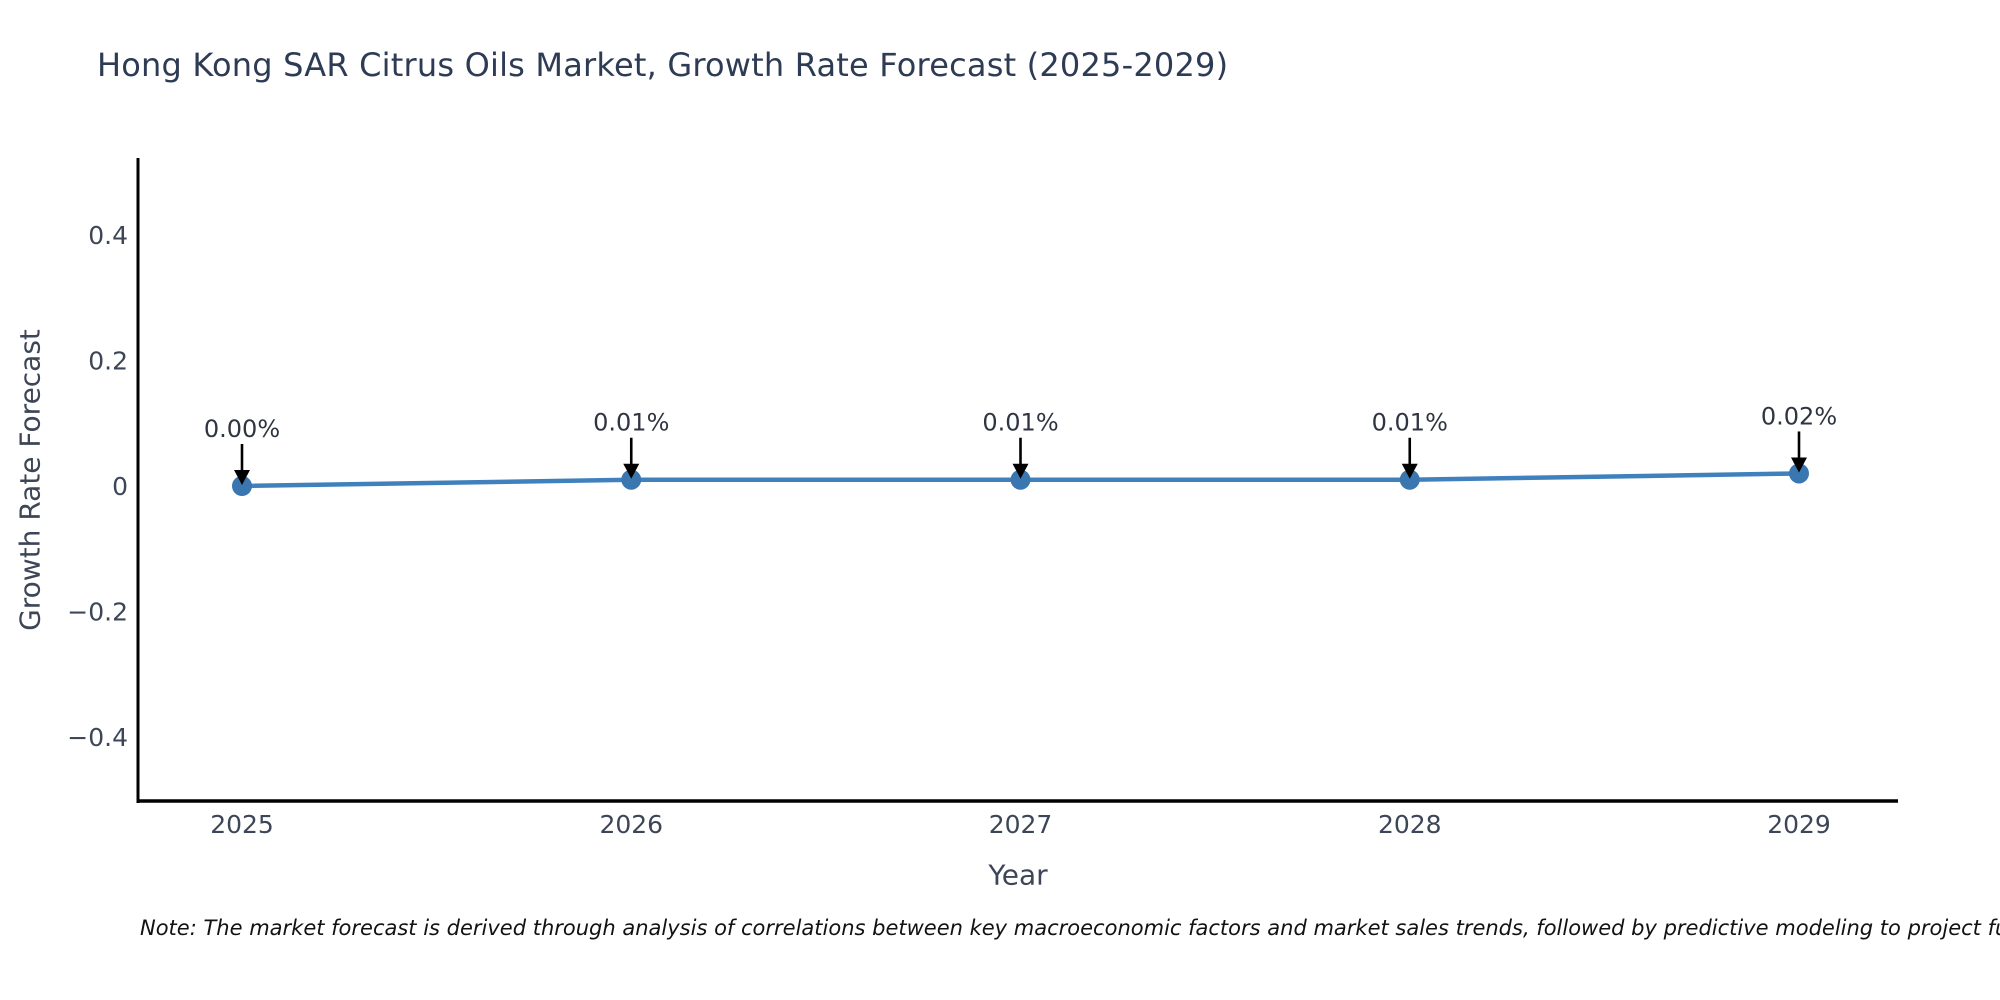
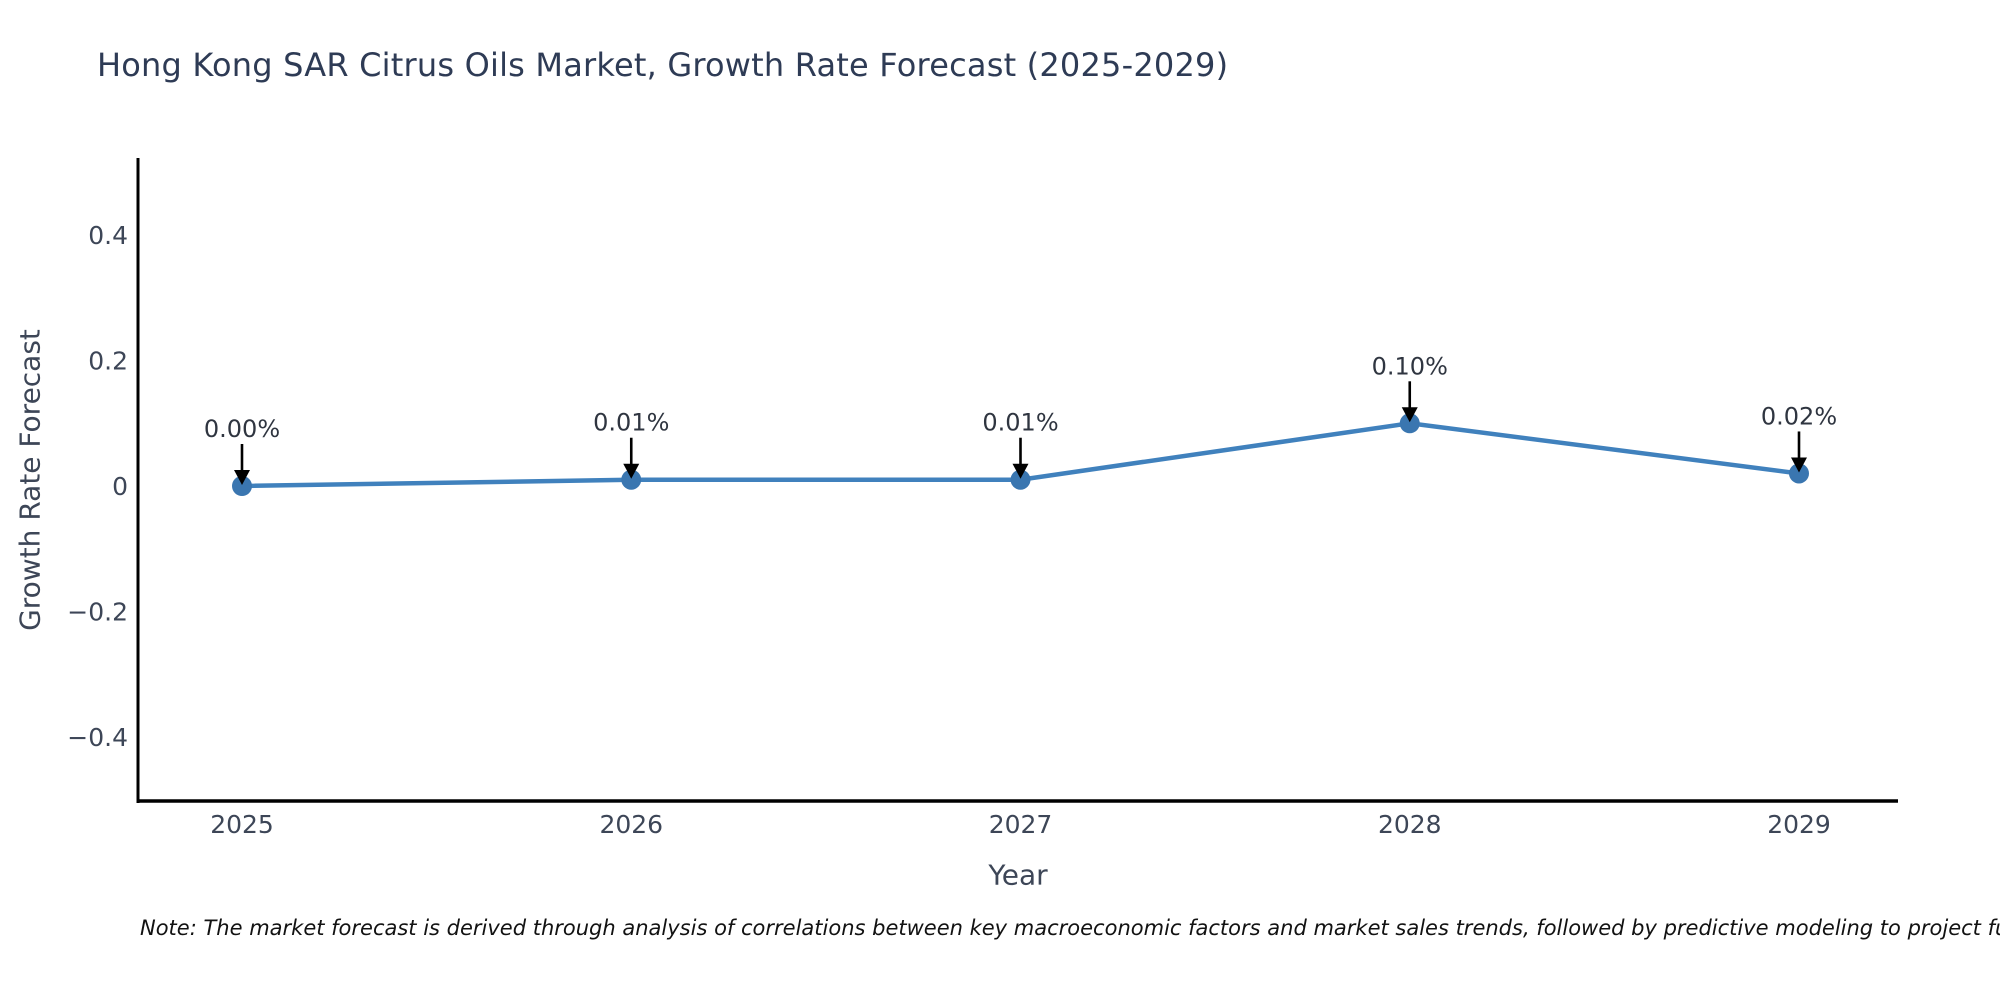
2028: 0.01% -> 0.10%
